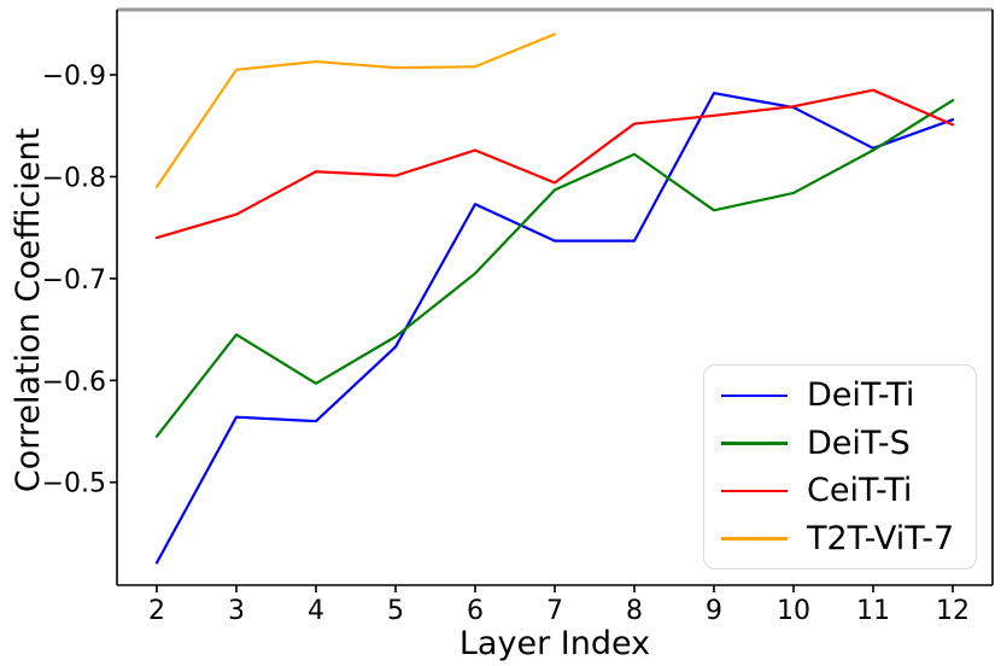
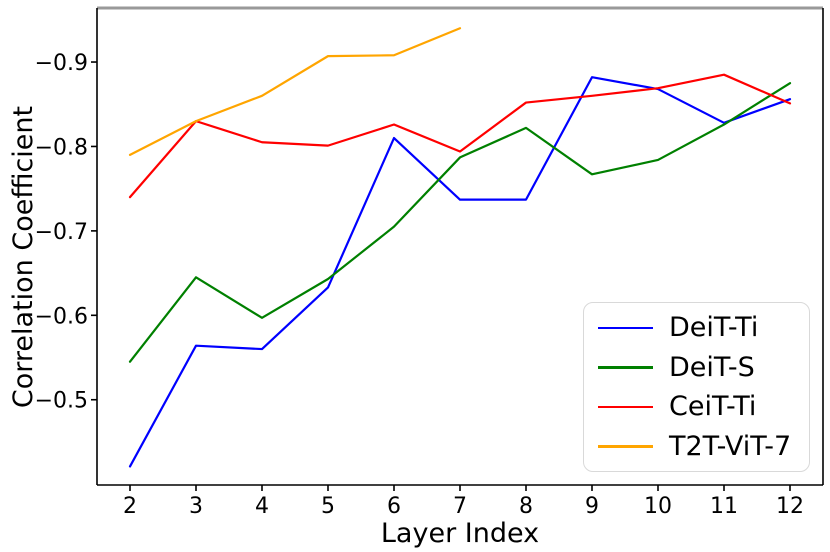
CeiT-Ti/3: -0.76 -> -0.83
T2T-ViT-7/3: -0.91 -> -0.83
T2T-ViT-7/4: -0.91 -> -0.86
DeiT-Ti/6: -0.77 -> -0.81
